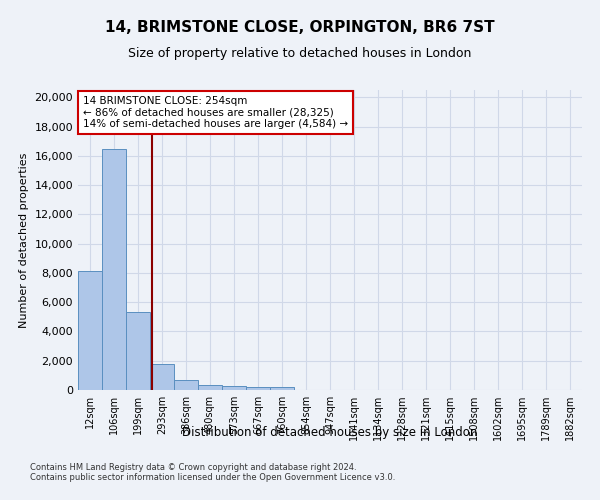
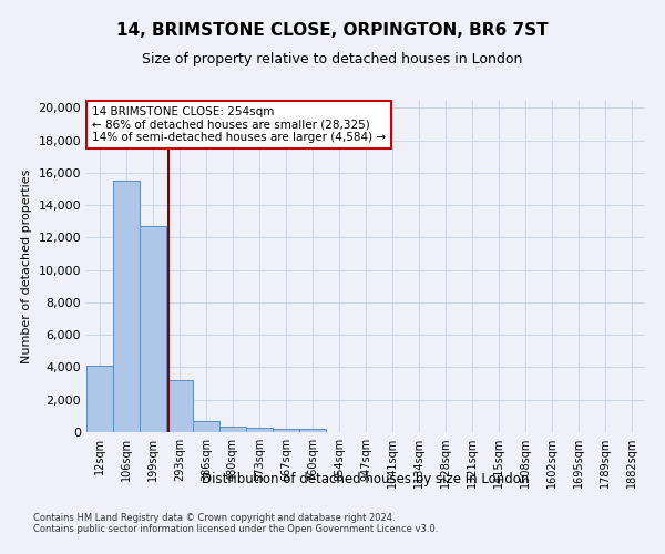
12sqm: 8,100 -> 4,100
106sqm: 16,500 -> 15,500
199sqm: 5,300 -> 12,700
293sqm: 1,800 -> 3,200
